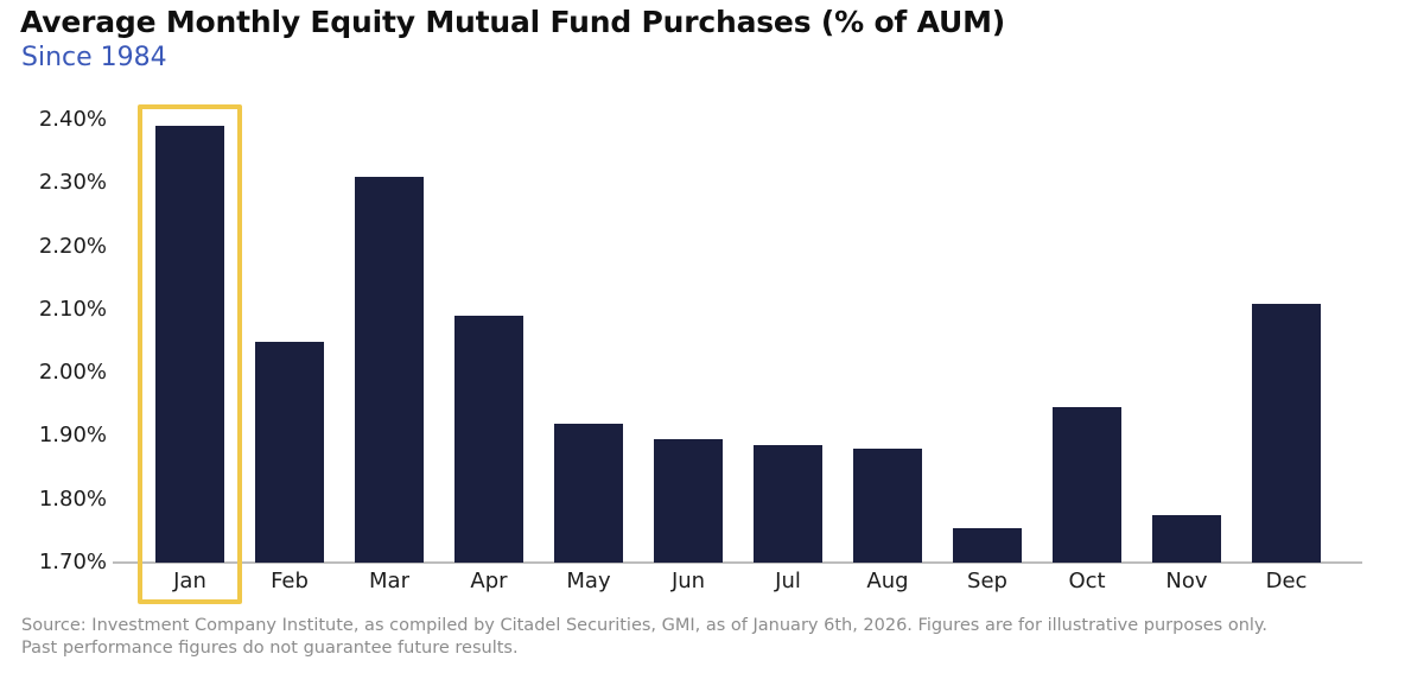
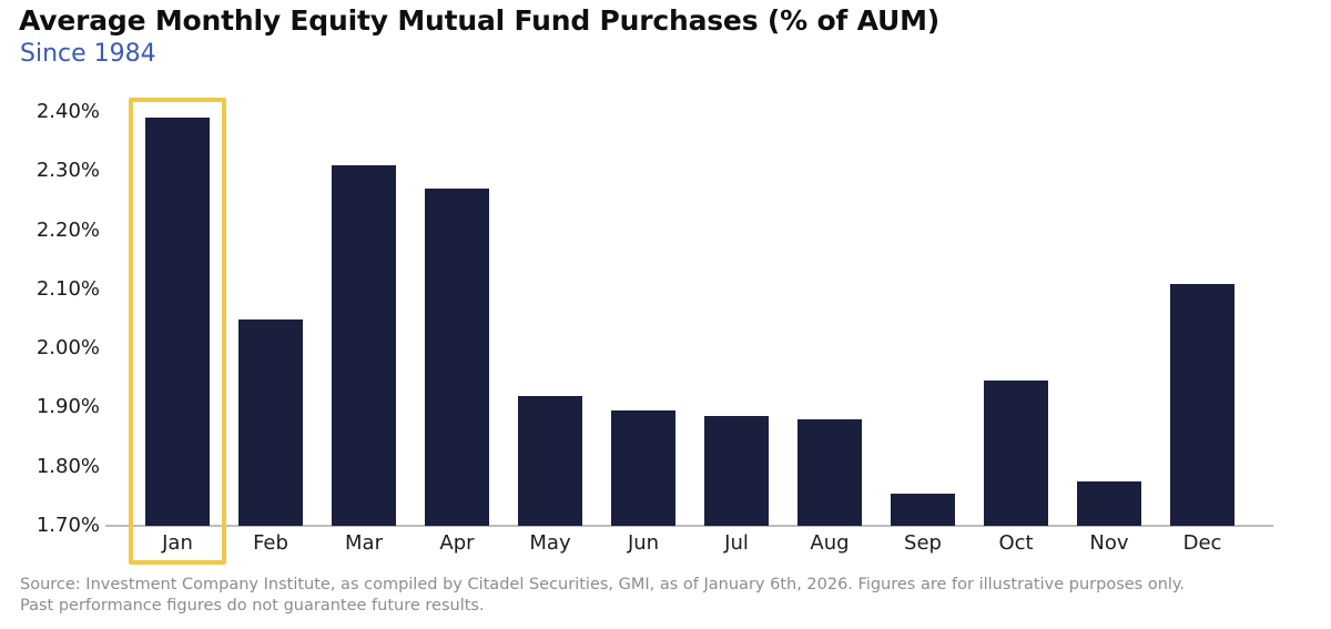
Apr: 2.09% -> 2.27%
